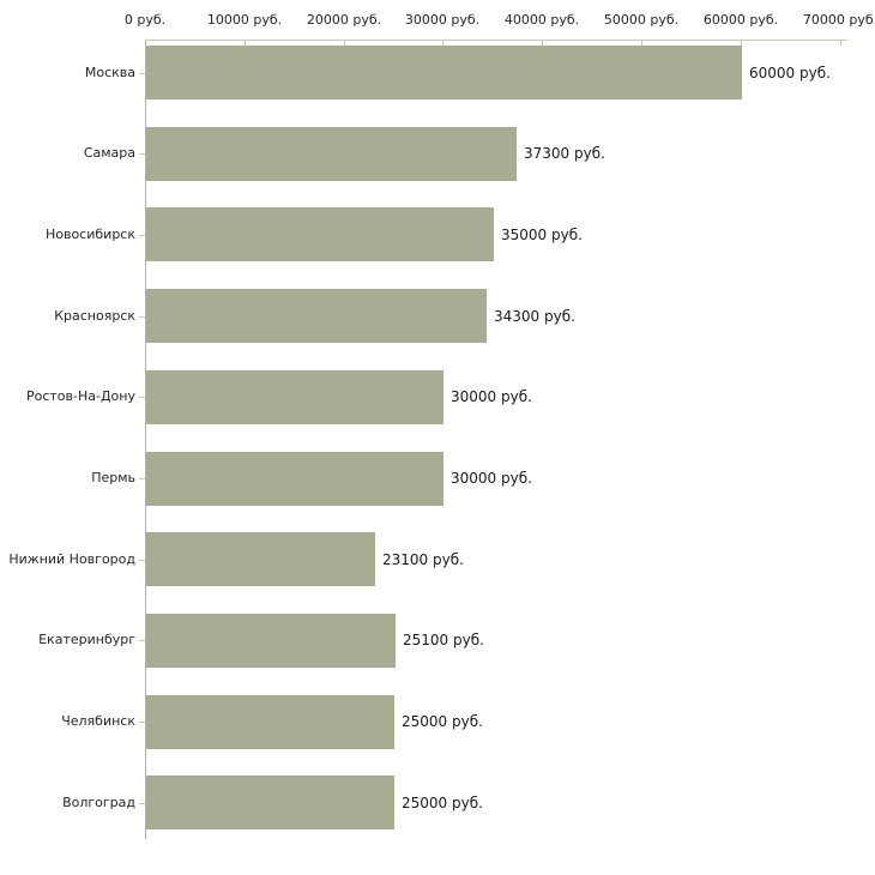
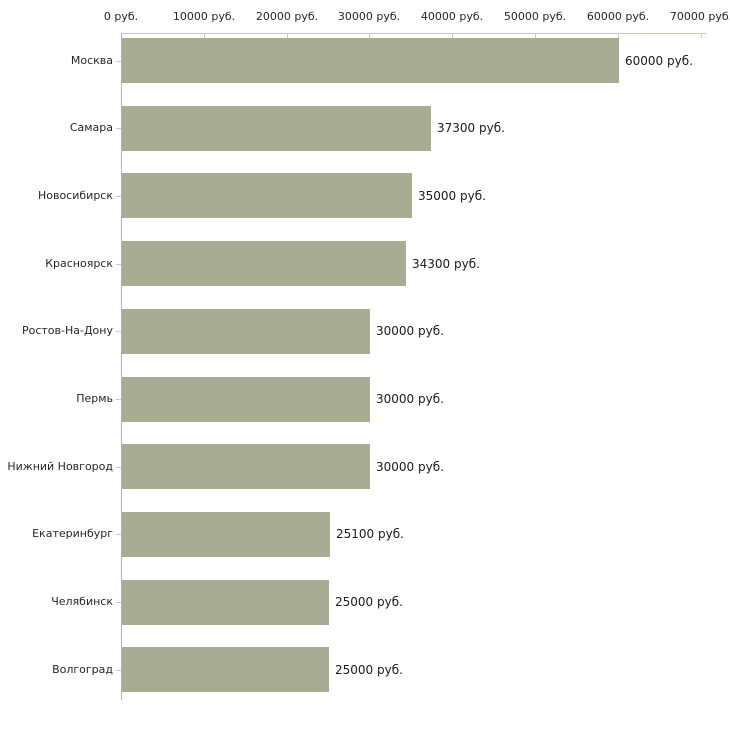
Нижний Новгород: 23100 -> 30000
